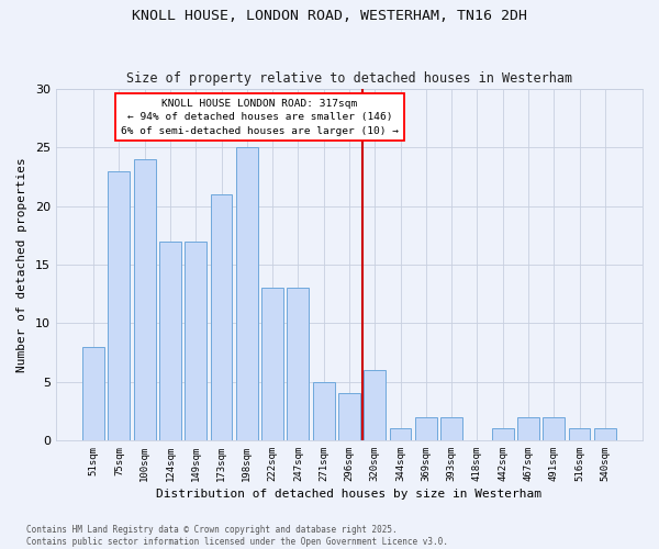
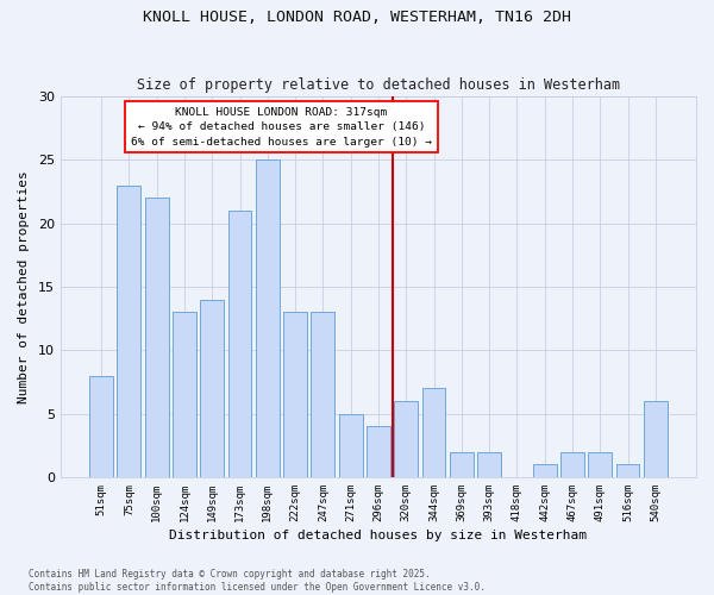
100sqm: 24 -> 22
124sqm: 17 -> 13
149sqm: 17 -> 14
344sqm: 1 -> 7
540sqm: 1 -> 6
